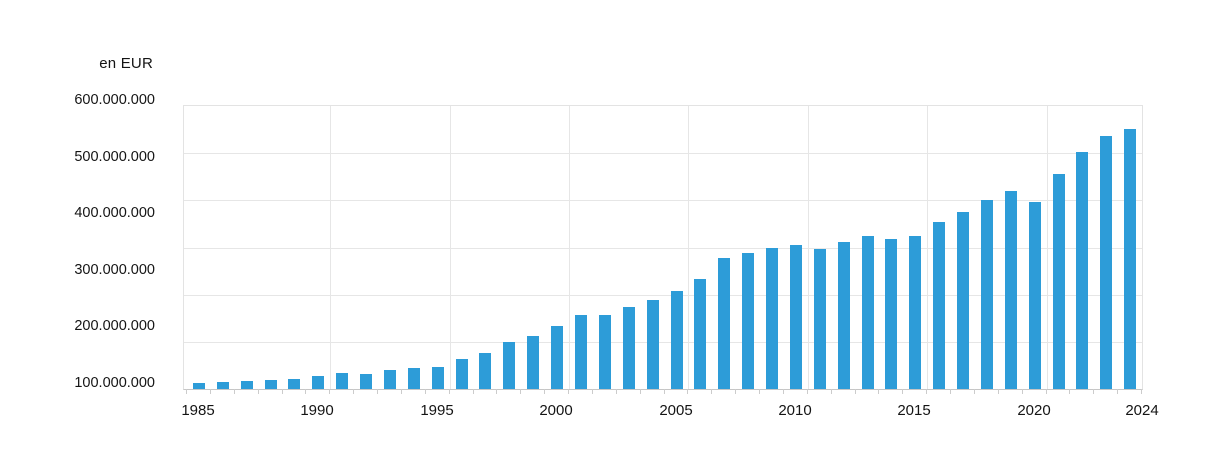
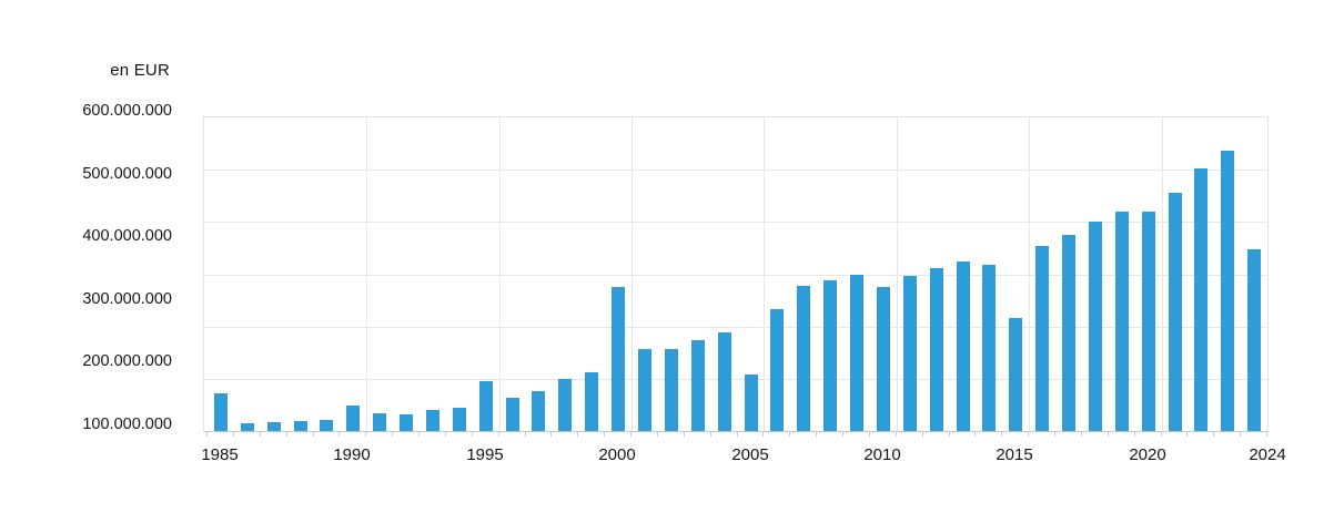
1985: 110000000 -> 160000000
1990: 120000000 -> 140000000
1995: 140000000 -> 180000000
2000: 210000000 -> 330000000
2005: 270000000 -> 190000000
2010: 360000000 -> 330000000
2015: 370000000 -> 280000000
2020: 430000000 -> 450000000
2024: 560000000 -> 390000000
